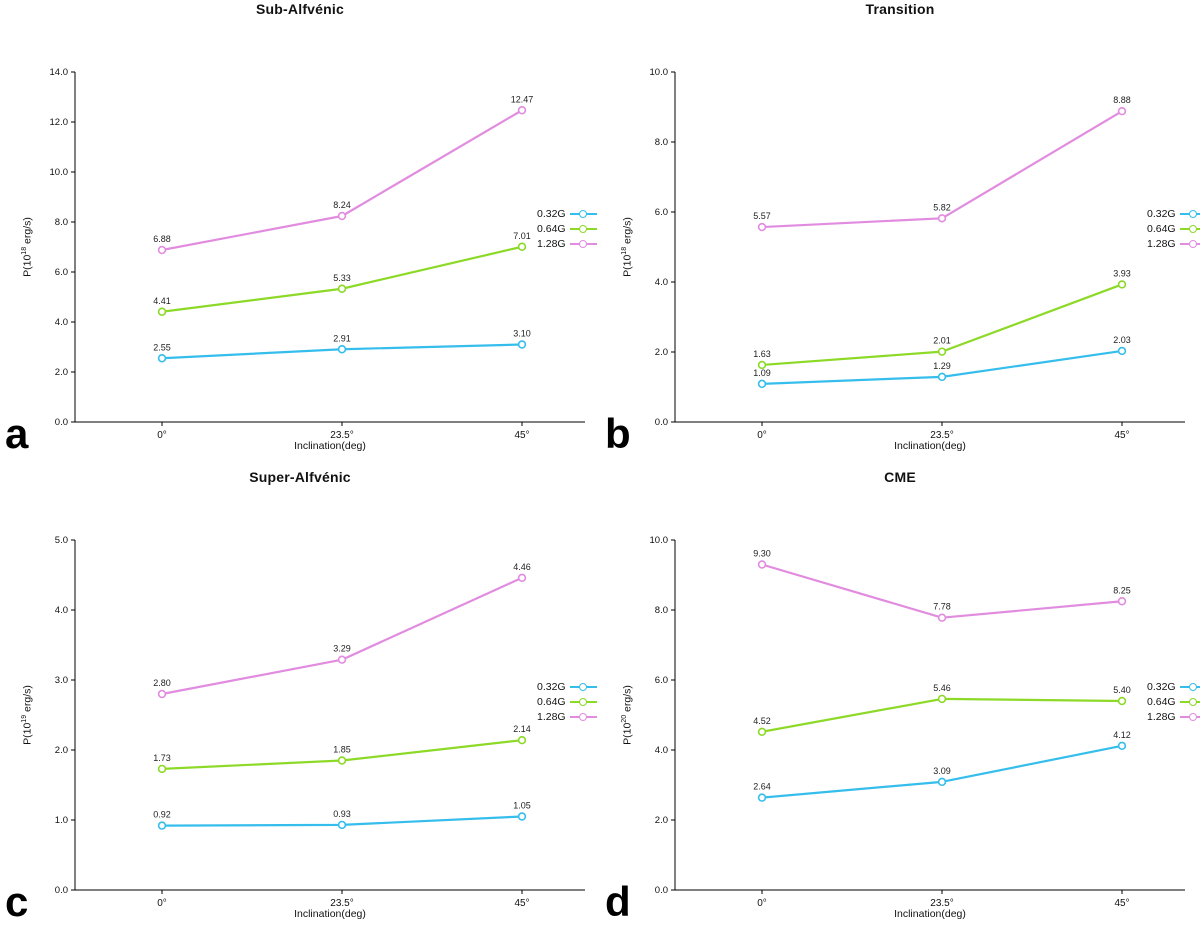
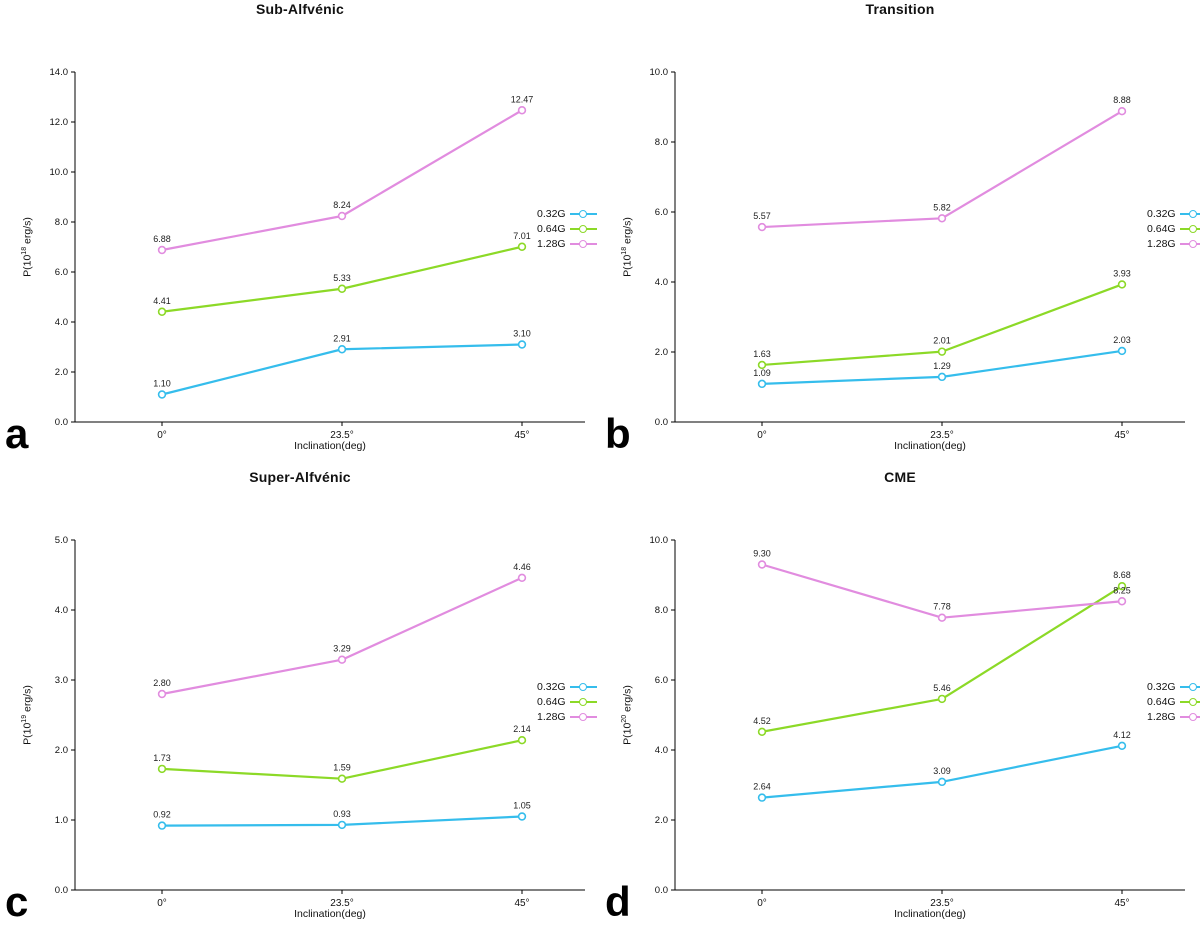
Sub-Alfvénic/0.32G/0°: 2.55 -> 1.10
Super-Alfvénic/0.64G/23.5°: 1.85 -> 1.59
CME/0.64G/45°: 5.40 -> 8.68
